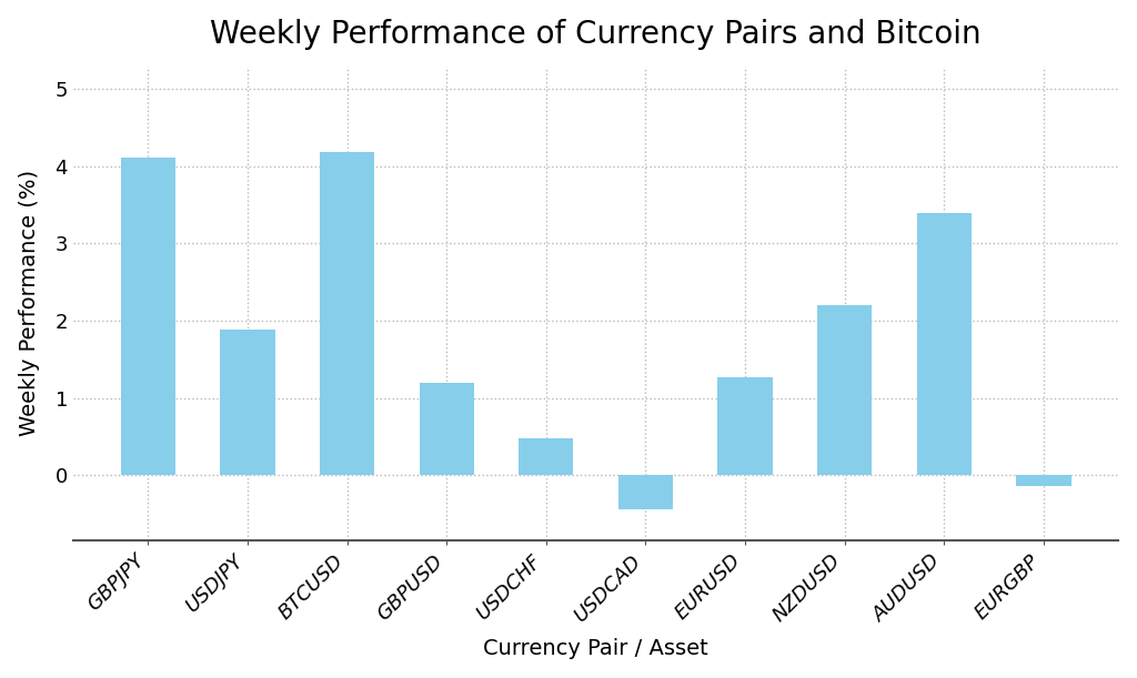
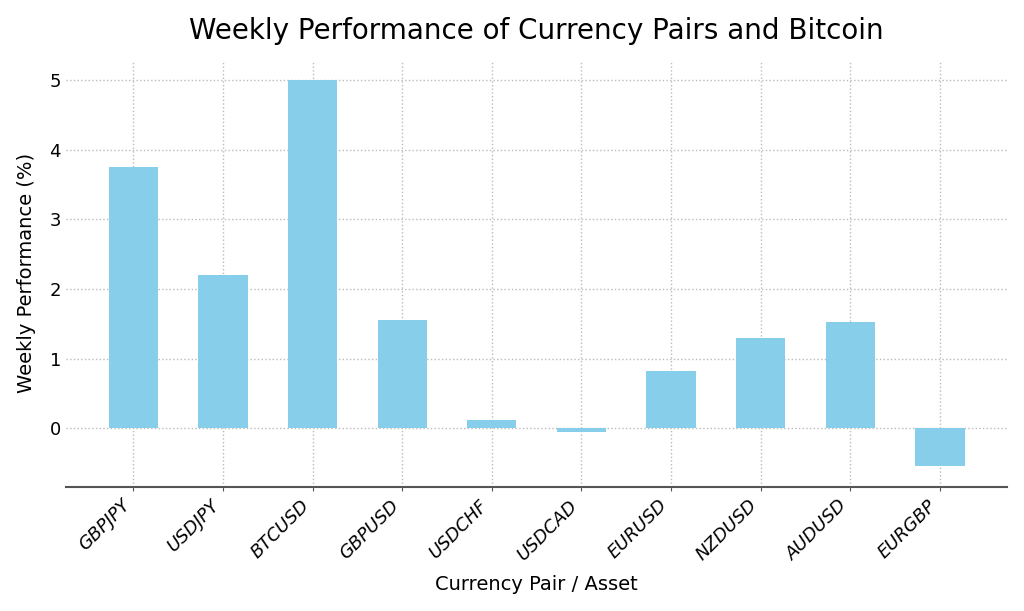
GBPJPY: 4.12 -> 3.75
USDJPY: 1.88 -> 2.20
BTCUSD: 4.18 -> 5.00
GBPUSD: 1.20 -> 1.55
USDCHF: 0.48 -> 0.12
USDCAD: -0.44 -> -0.05
EURUSD: 1.26 -> 0.82
NZDUSD: 2.20 -> 1.30
AUDUSD: 3.40 -> 1.52
EURGBP: -0.14 -> -0.55
